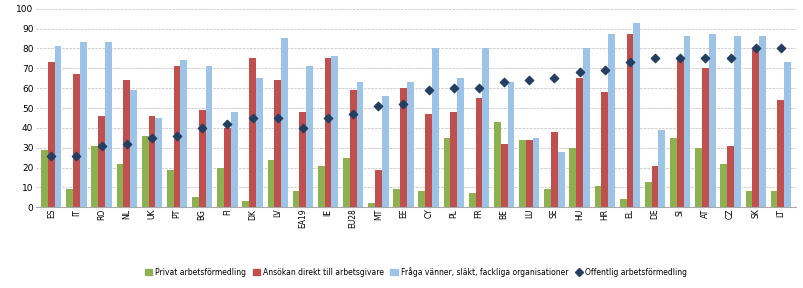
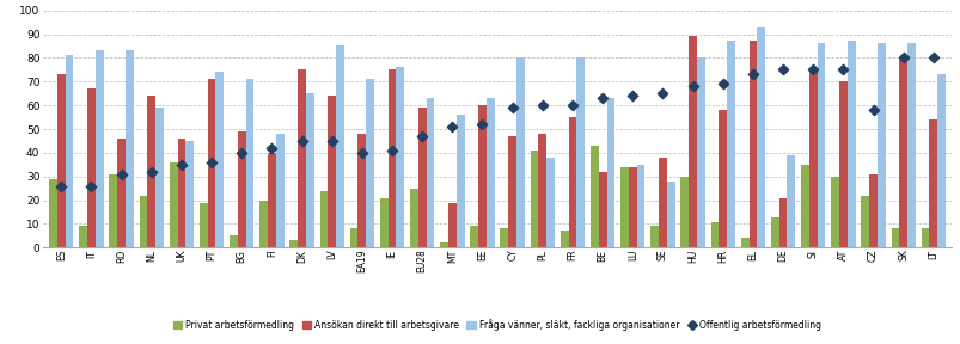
Offentlig arbetsförmedling/IE: 45 -> 41
Privat arbetsförmedling/PL: 35 -> 41
Fråga vänner, släkt, fackliga organisationer/PL: 65 -> 38
Ansökan direkt till arbetsgivare/HU: 65 -> 89
Offentlig arbetsförmedling/CZ: 75 -> 58
